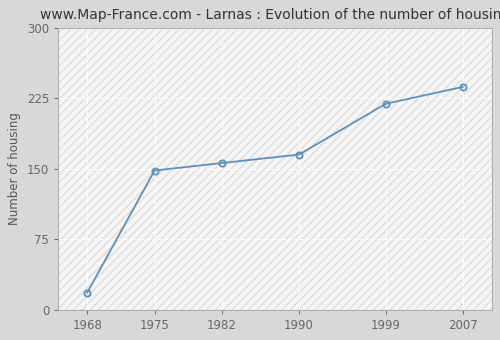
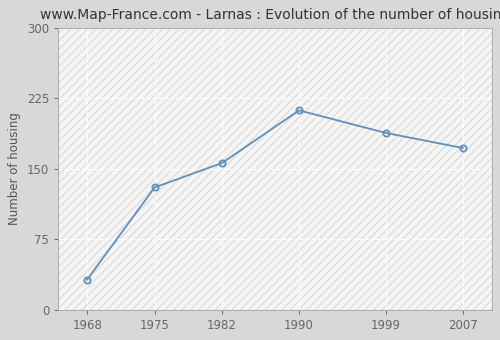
1968: 18 -> 32
1975: 148 -> 130
1990: 165 -> 212
1999: 219 -> 188
2007: 237 -> 172
